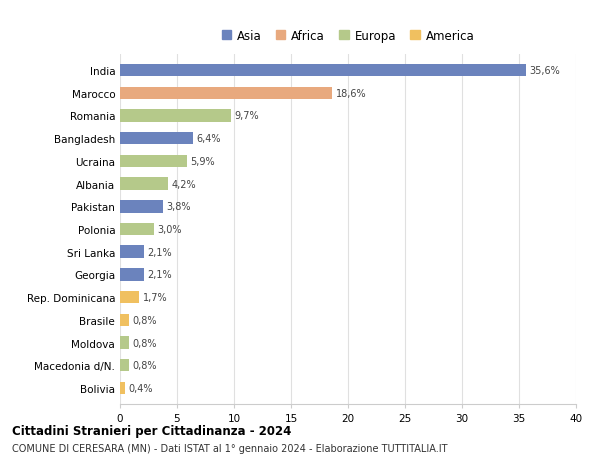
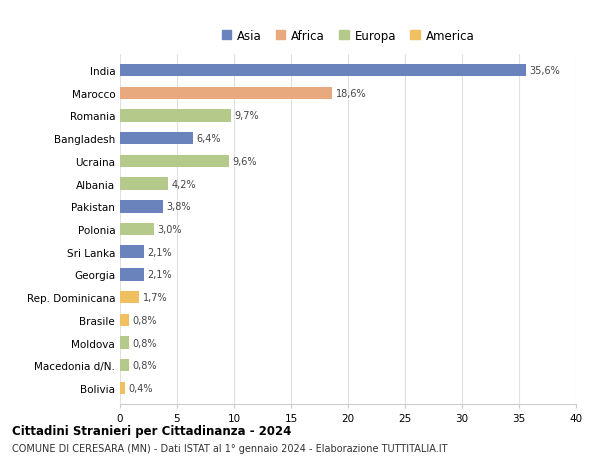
Ucraina: 5,9% -> 9,6%
